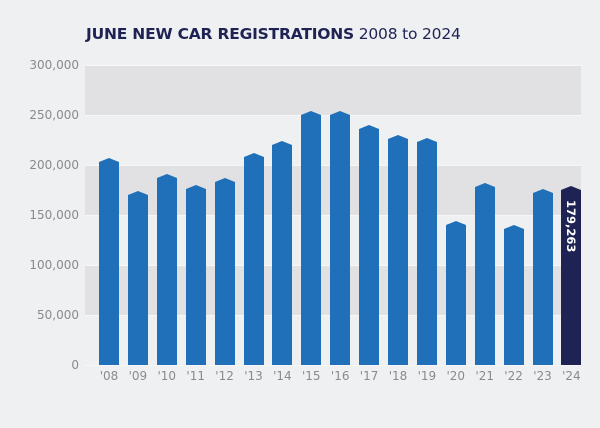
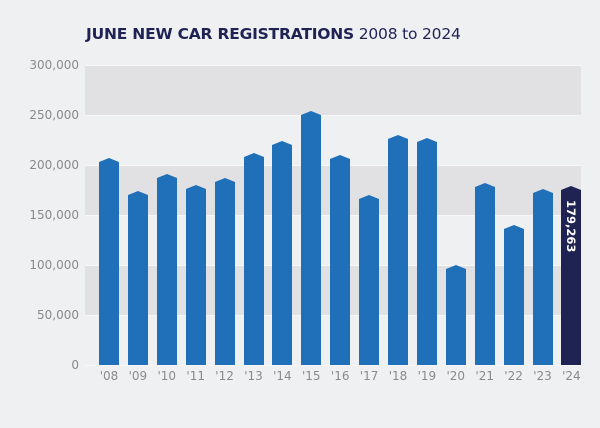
'16: 250000 -> 210000
'17: 240000 -> 170000
'20: 140000 -> 100000
